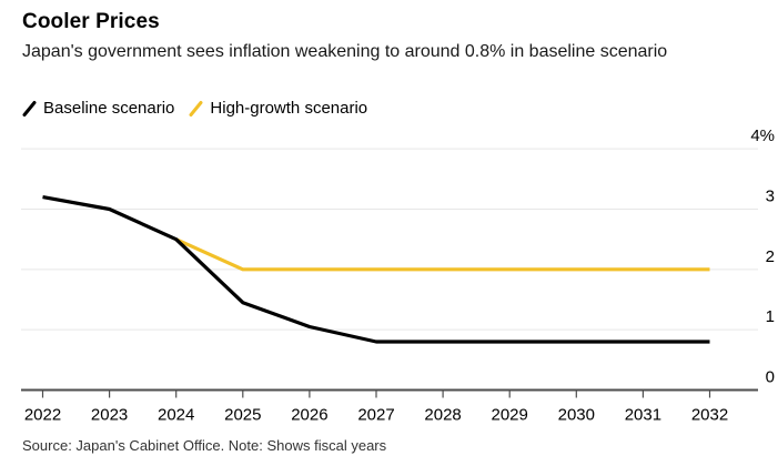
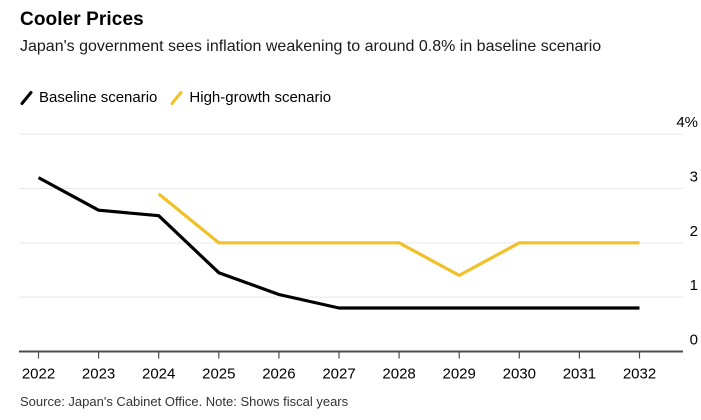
Baseline scenario/2023: 3.0% -> 2.6%
High-growth scenario/2024: 2.5% -> 2.9%
High-growth scenario/2029: 2.0% -> 1.4%
